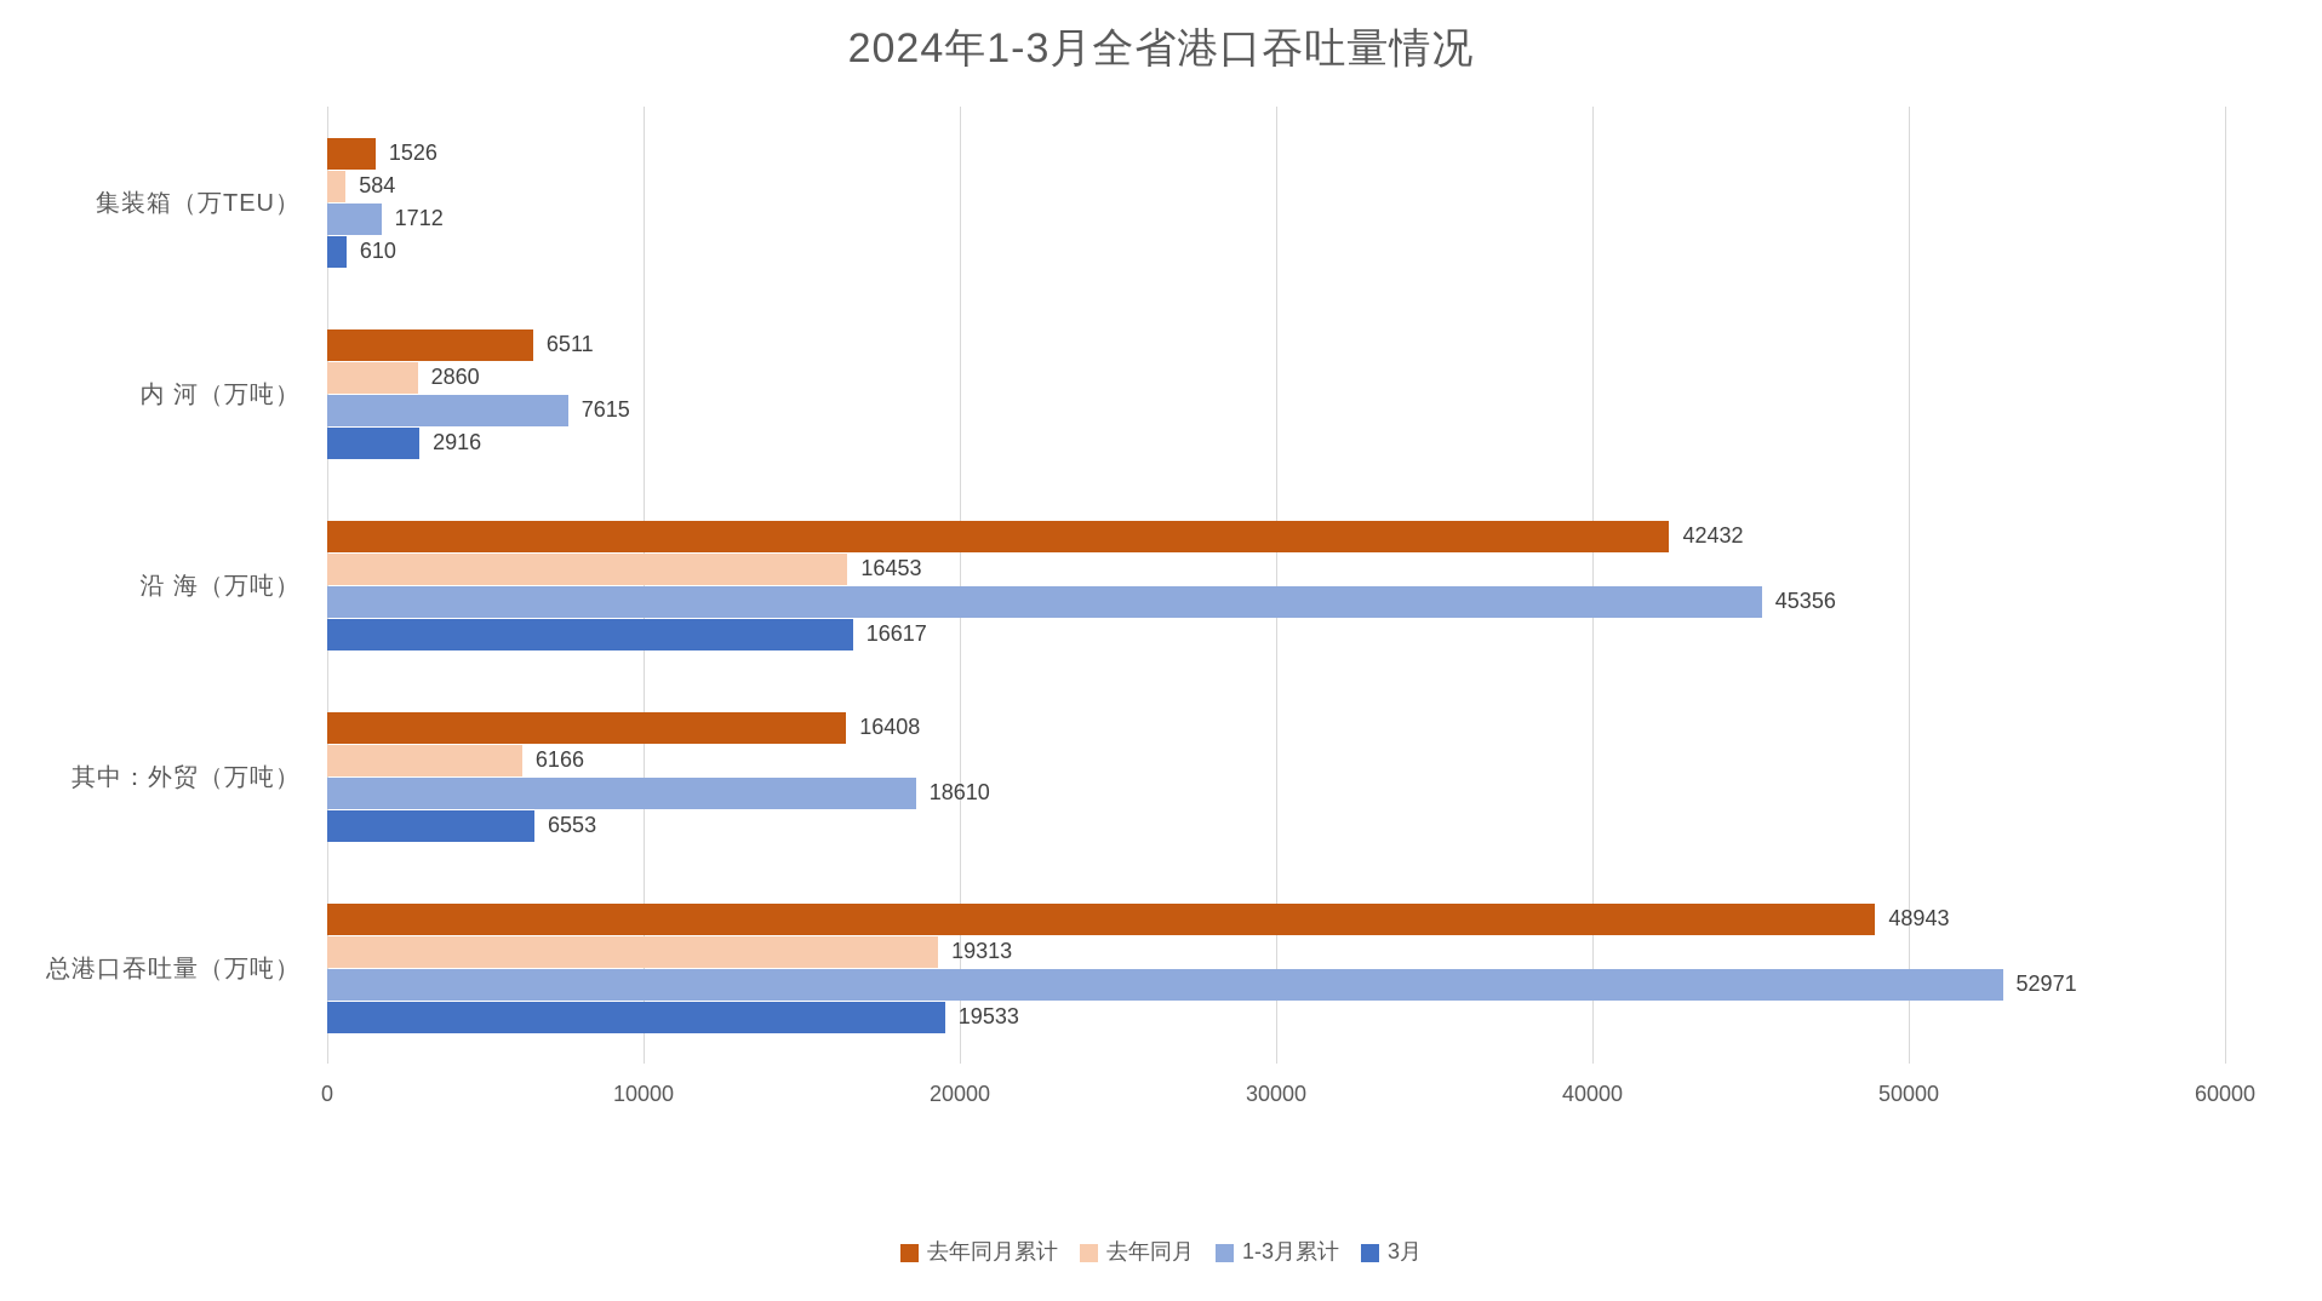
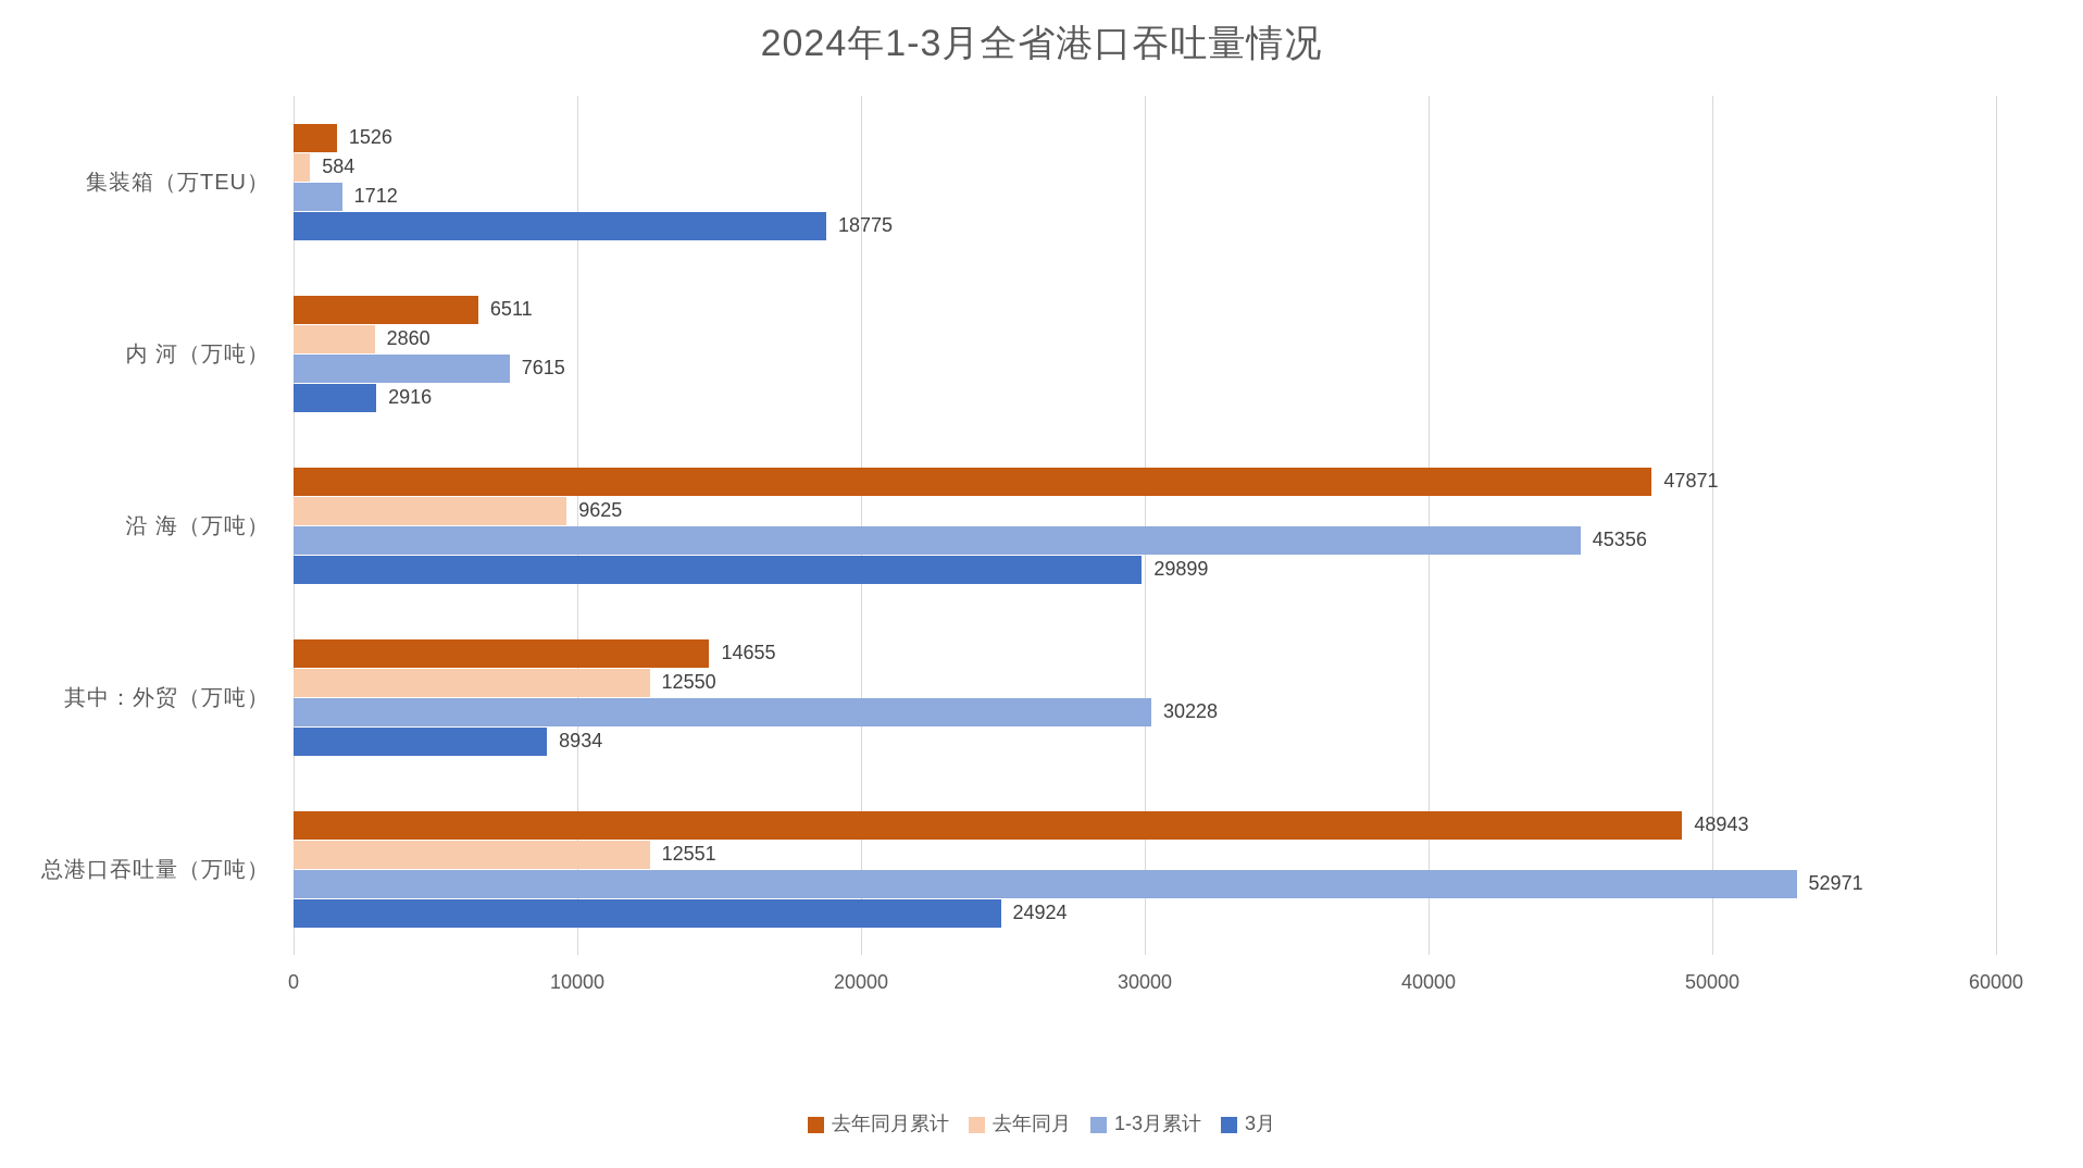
3月/集装箱（万TEU）: 610 -> 18775
去年同月累计/沿 海（万吨）: 42432 -> 47871
去年同月/沿 海（万吨）: 16453 -> 9625
3月/沿 海（万吨）: 16617 -> 29899
去年同月累计/其中：外贸（万吨）: 16408 -> 14655
去年同月/其中：外贸（万吨）: 6166 -> 12550
1-3月累计/其中：外贸（万吨）: 18610 -> 30228
3月/其中：外贸（万吨）: 6553 -> 8934
去年同月/总港口吞吐量（万吨）: 19313 -> 12551
3月/总港口吞吐量（万吨）: 19533 -> 24924
